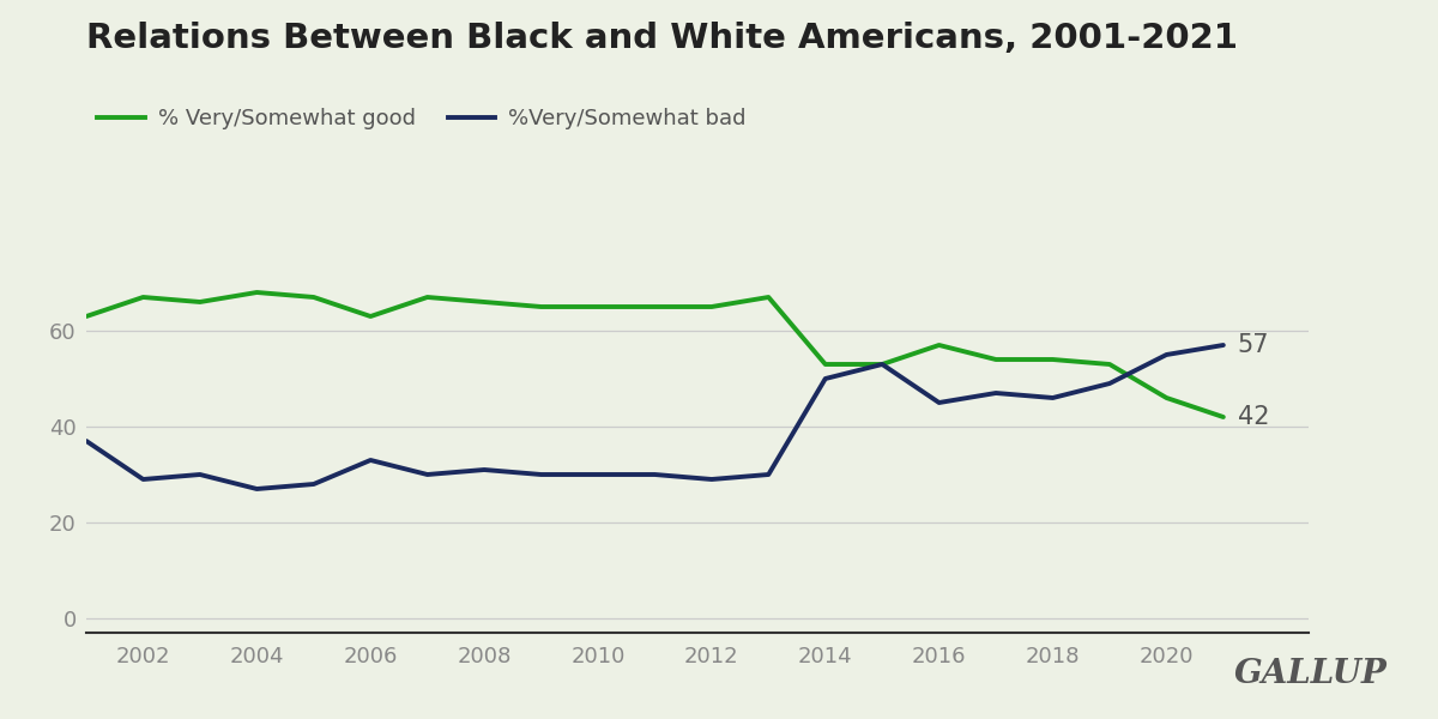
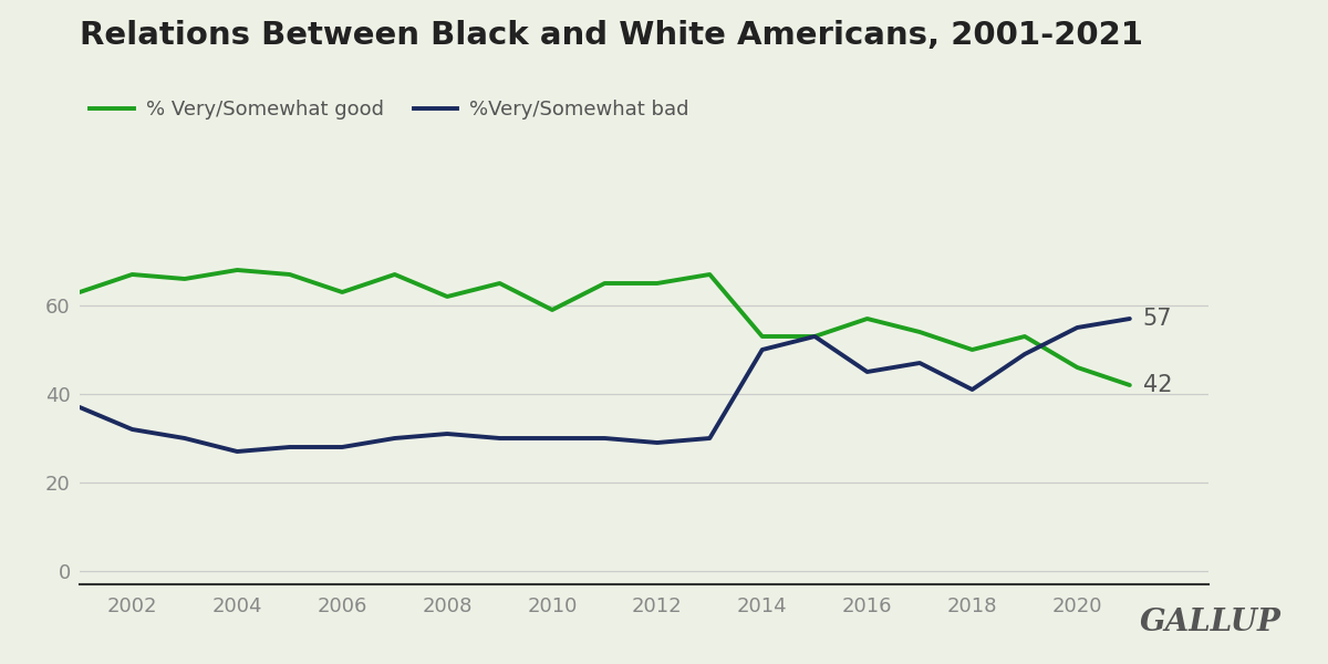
%Very/Somewhat bad/2002: 29 -> 32
%Very/Somewhat bad/2006: 33 -> 28
% Very/Somewhat good/2008: 66 -> 62
% Very/Somewhat good/2010: 65 -> 59
% Very/Somewhat good/2018: 54 -> 50
%Very/Somewhat bad/2018: 46 -> 41
